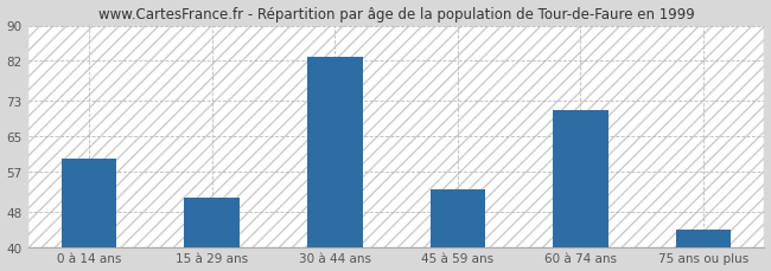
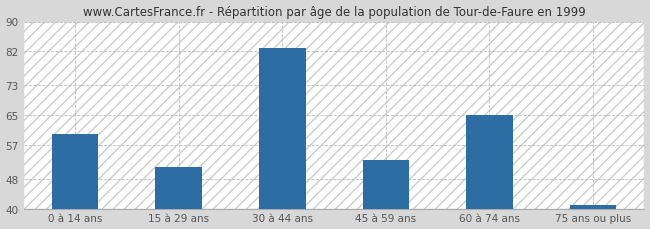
60 à 74 ans: 71 -> 65
75 ans ou plus: 44 -> 41
